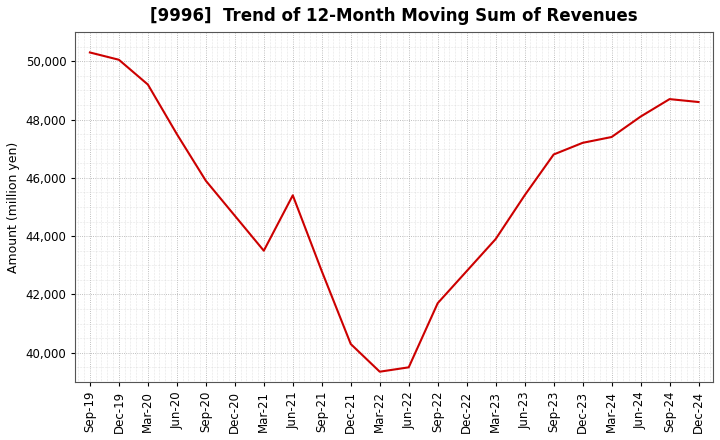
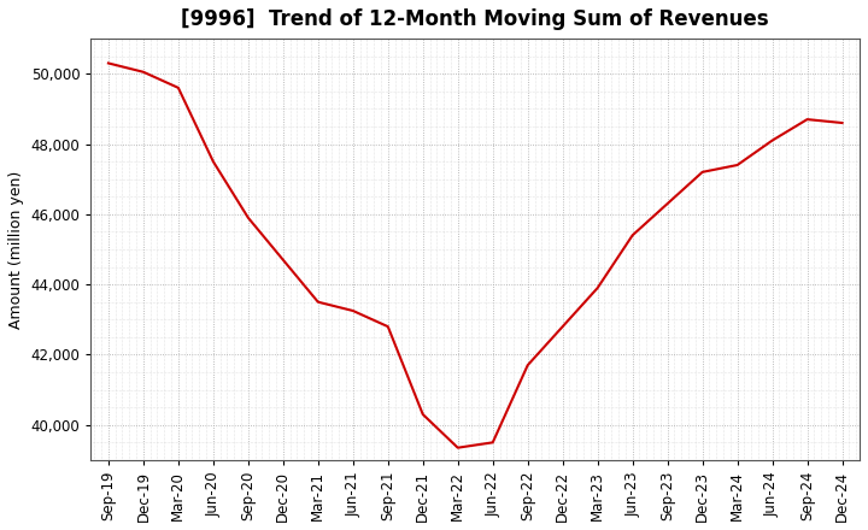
Mar-20: 49,200 -> 49,600
Jun-21: 45,400 -> 43,250
Sep-23: 46,800 -> 46,300
